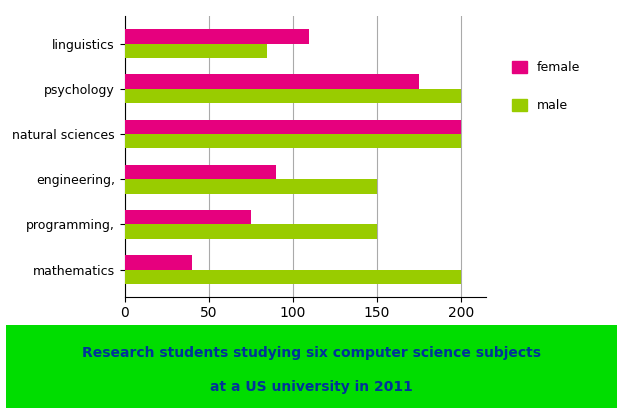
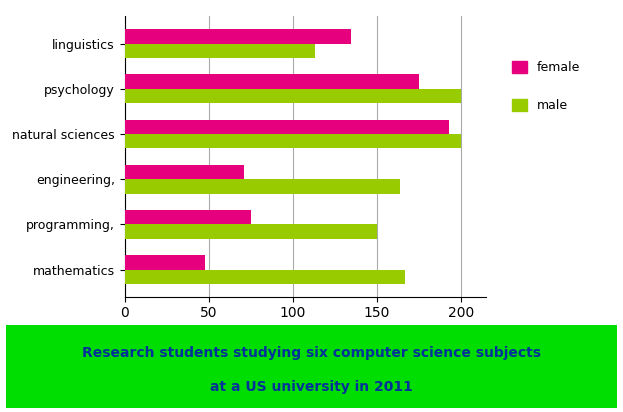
female/linguistics: 110 -> 135
male/linguistics: 85 -> 113
female/natural sciences: 200 -> 193
female/engineering,: 90 -> 71
male/engineering,: 150 -> 164
female/mathematics: 40 -> 48
male/mathematics: 200 -> 167
